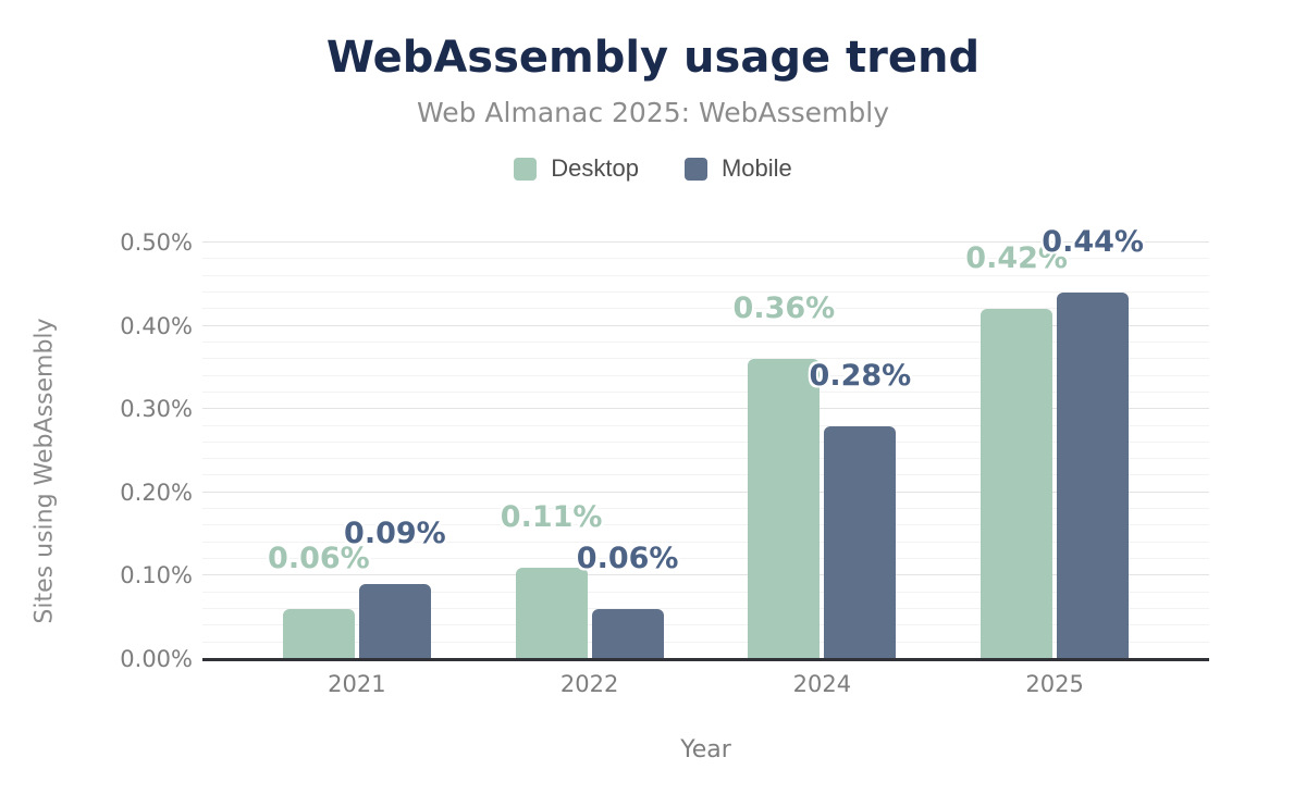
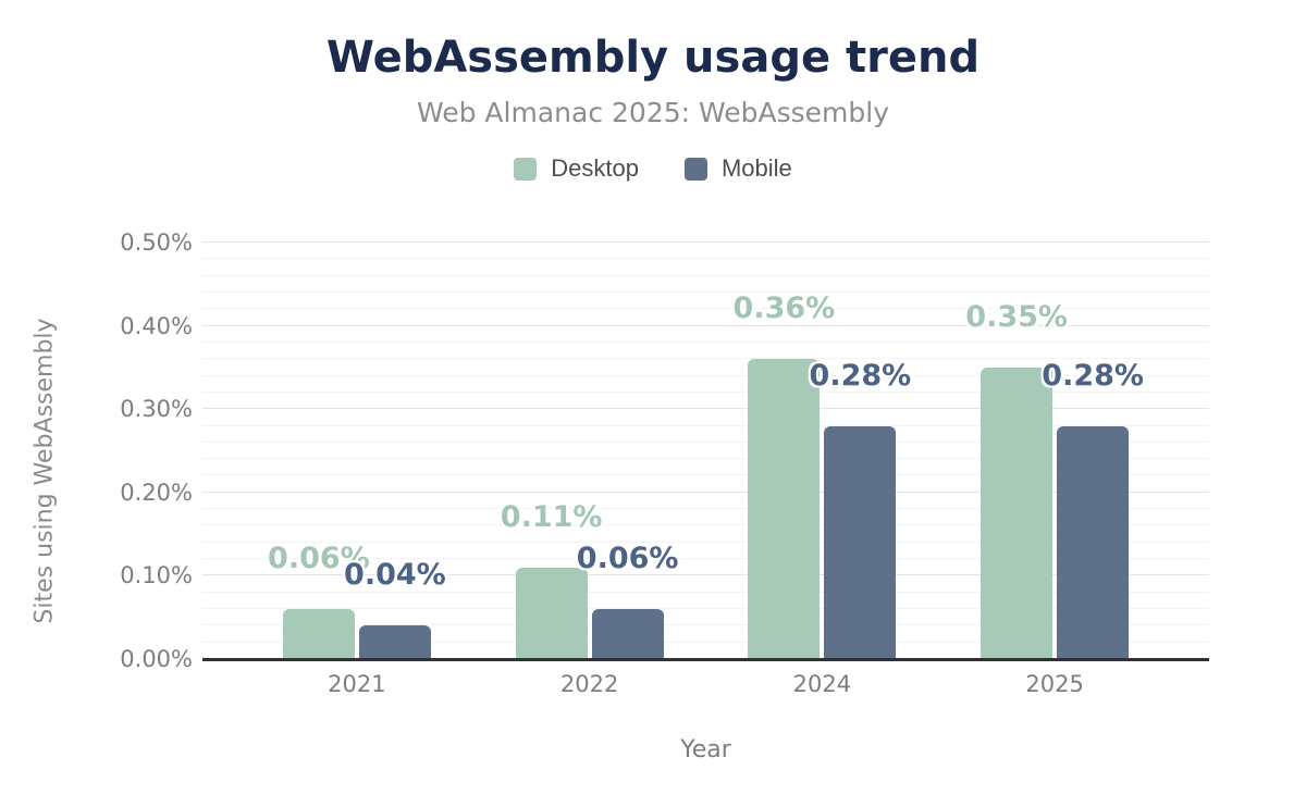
Mobile/2021: 0.09% -> 0.04%
Desktop/2025: 0.42% -> 0.35%
Mobile/2025: 0.44% -> 0.28%
